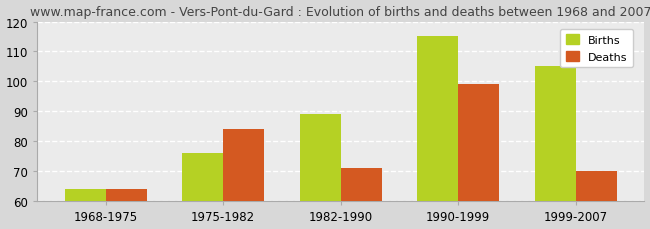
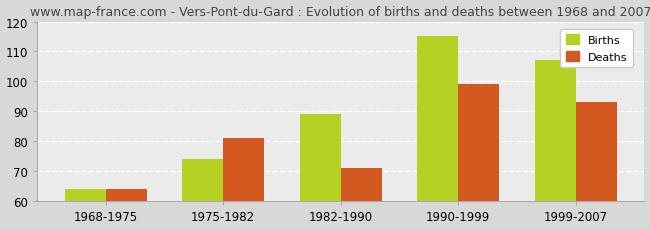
Births/1975-1982: 76 -> 74
Deaths/1975-1982: 84 -> 81
Births/1999-2007: 105 -> 107
Deaths/1999-2007: 70 -> 93
